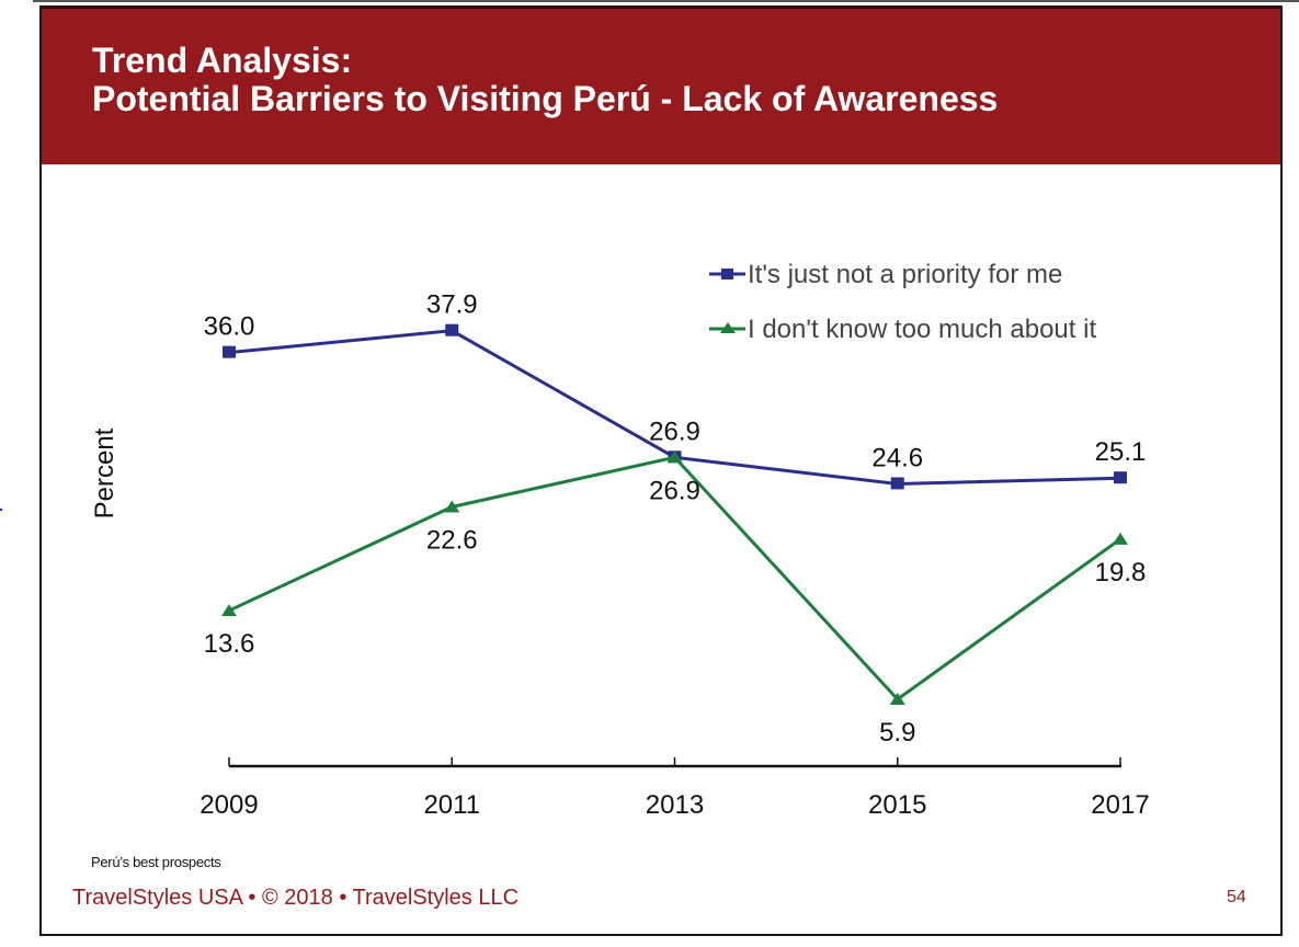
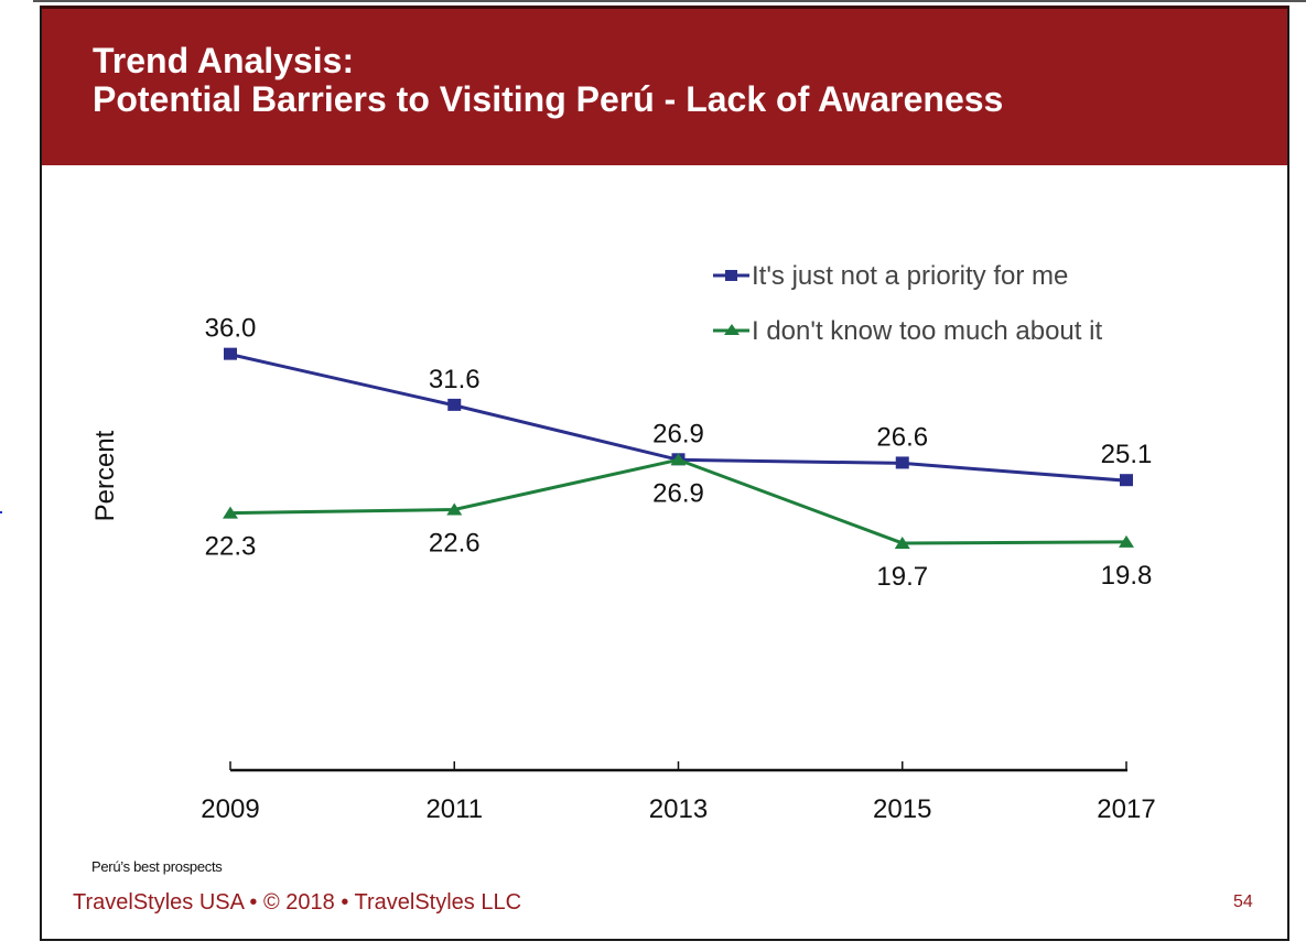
I don't know too much about it/2009: 13.6 -> 22.3
It's just not a priority for me/2011: 37.9 -> 31.6
It's just not a priority for me/2015: 24.6 -> 26.6
I don't know too much about it/2015: 5.9 -> 19.7
